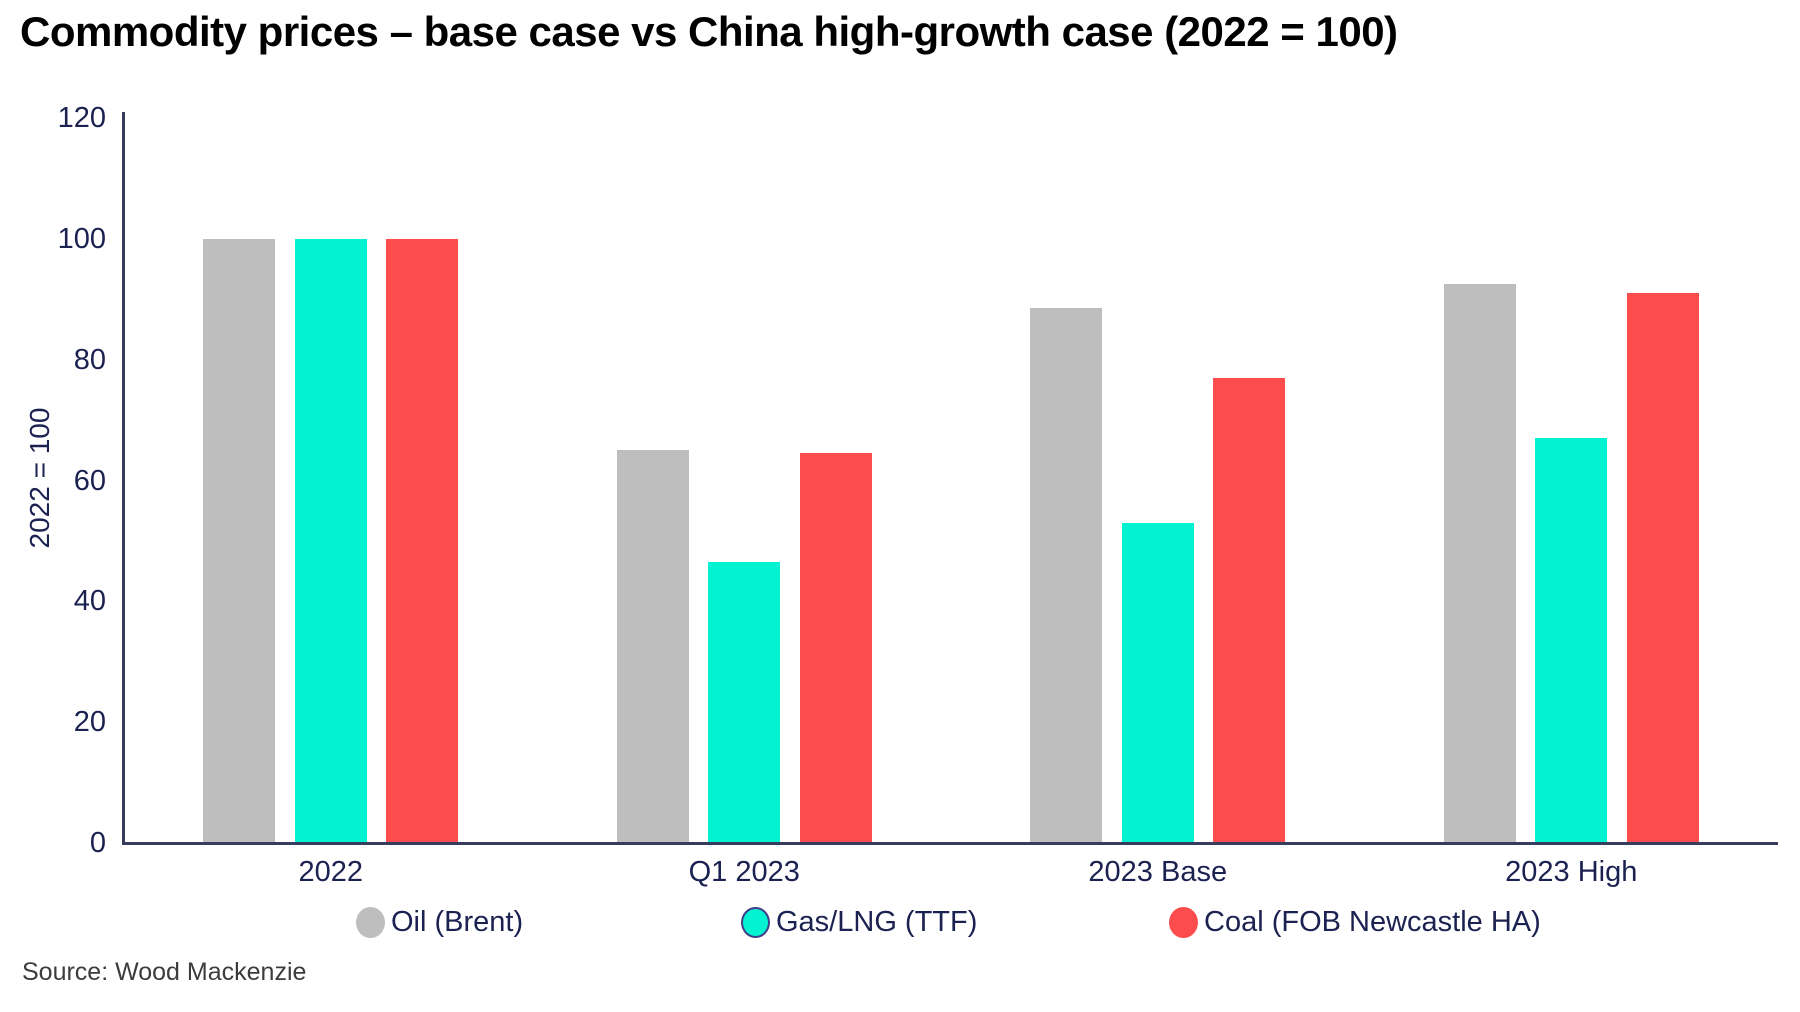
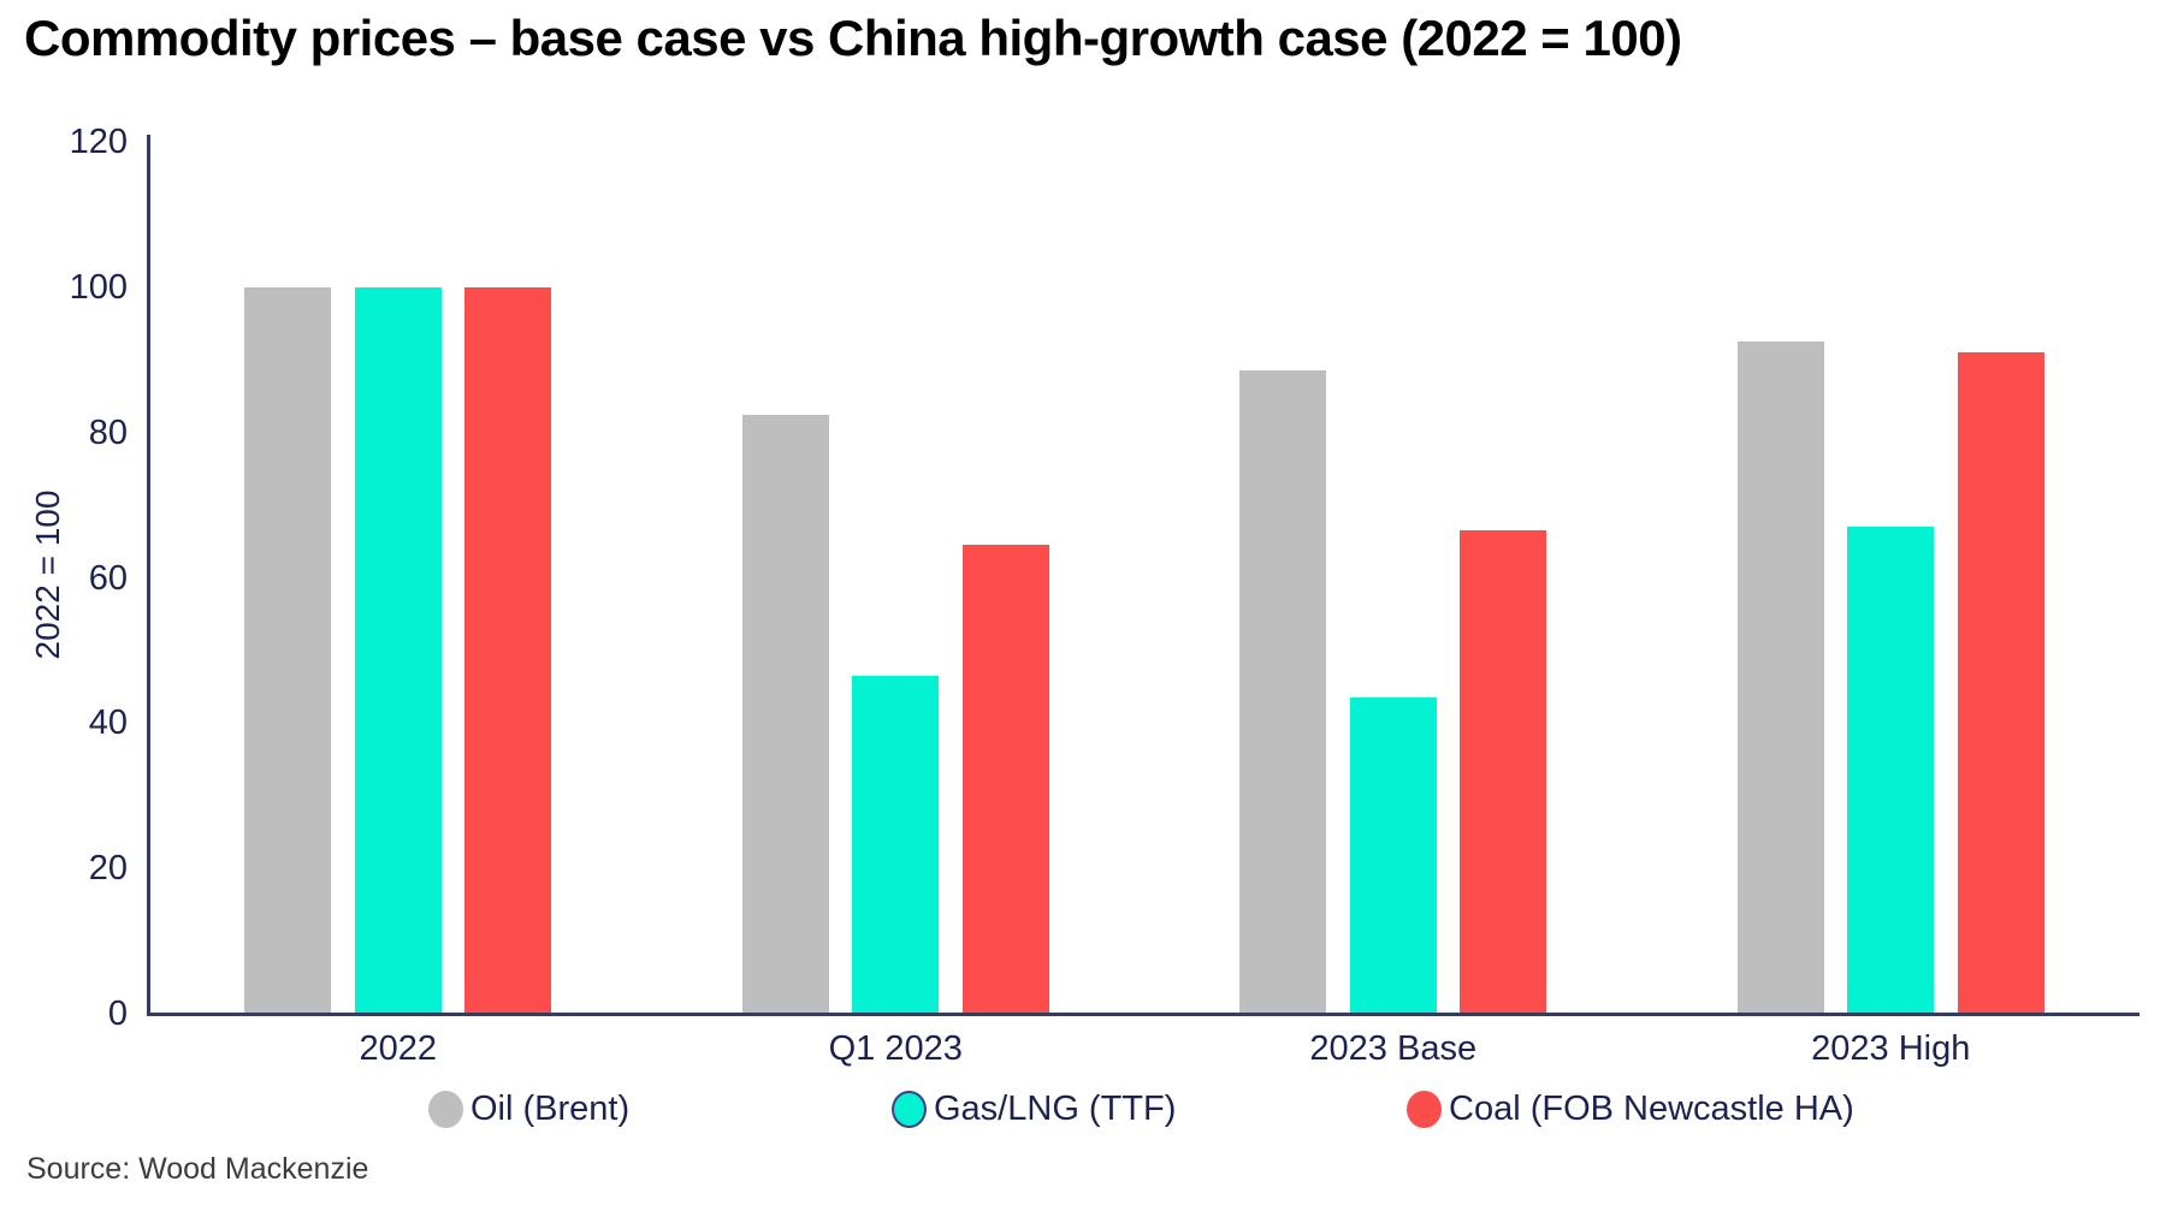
Oil (Brent)/Q1 2023: 65 -> 82
Gas/LNG (TTF)/2023 Base: 53 -> 44
Coal (FOB Newcastle HA)/2023 Base: 77 -> 66
